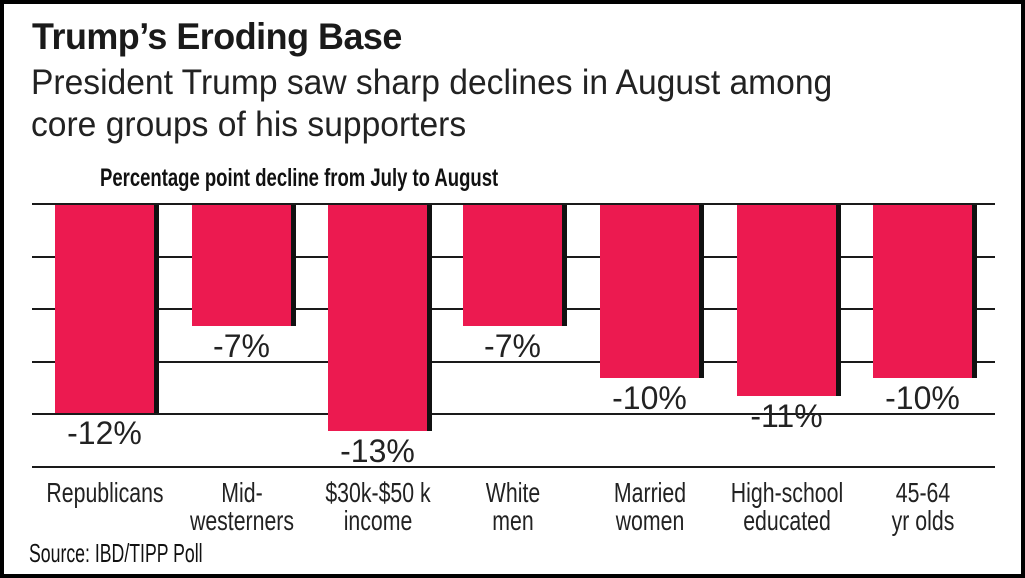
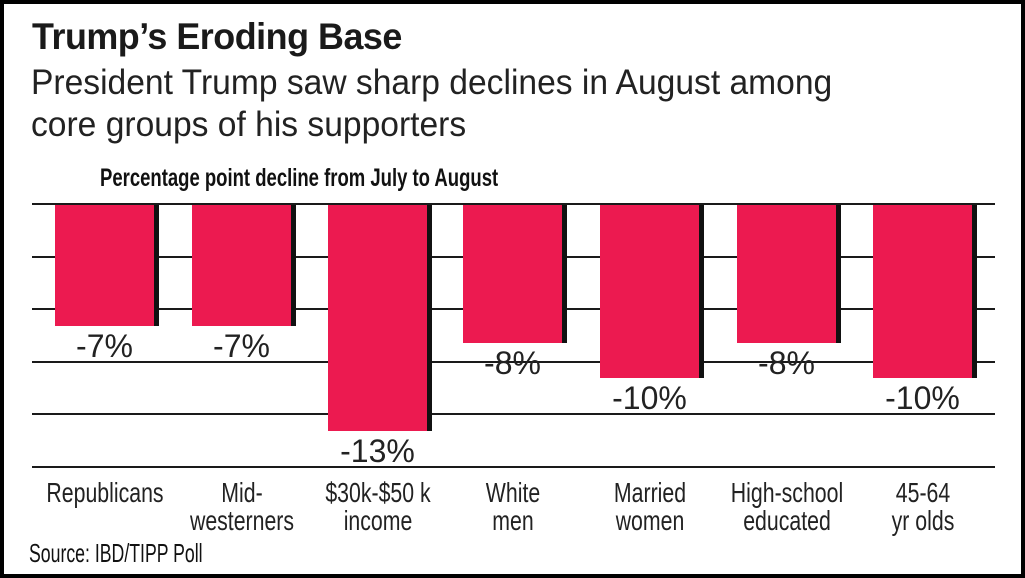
Republicans: -12% -> -7%
White men: -7% -> -8%
High-school educated: -11% -> -8%
